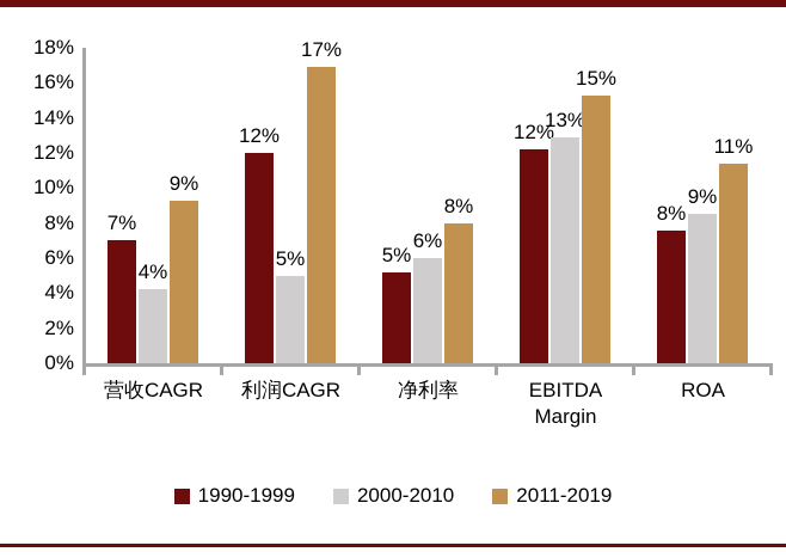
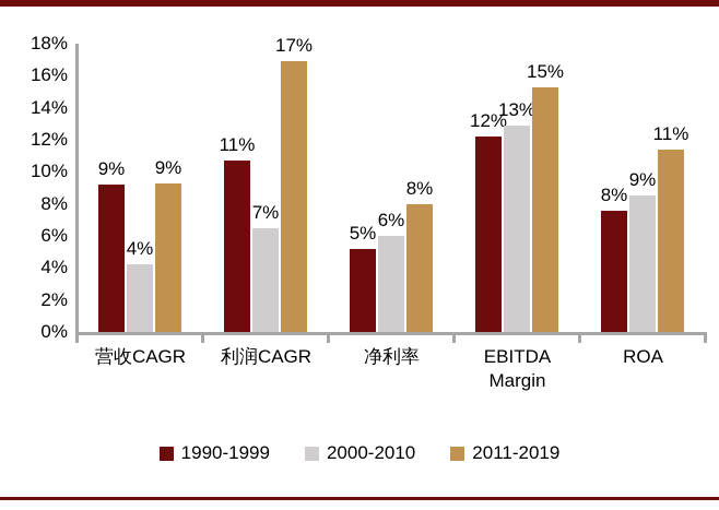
1990-1999/营收CAGR: 7% -> 9%
1990-1999/利润CAGR: 12% -> 11%
2000-2010/利润CAGR: 5% -> 7%
